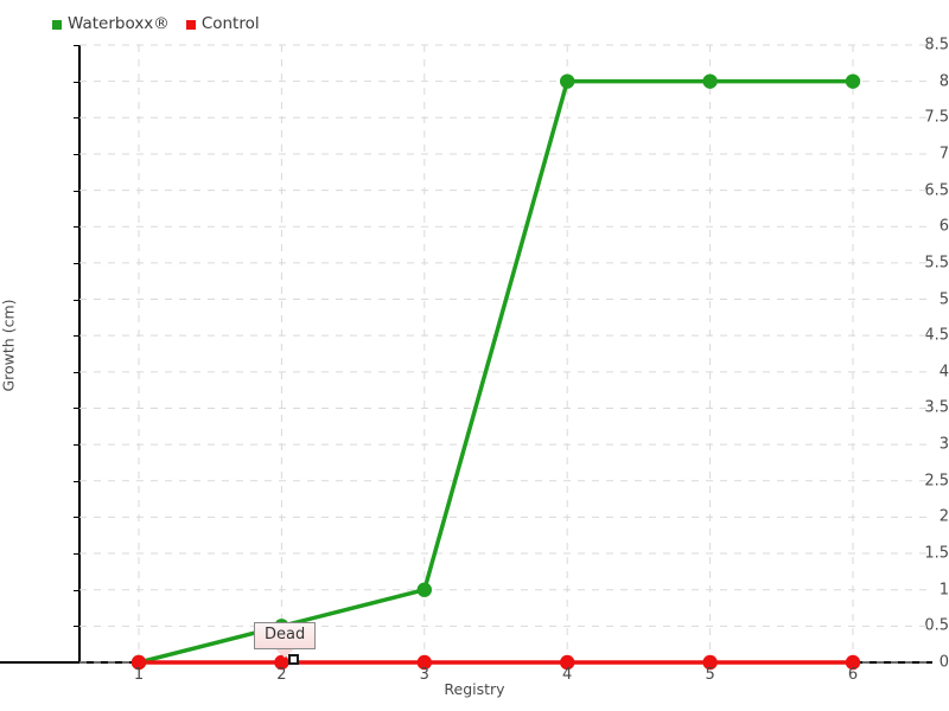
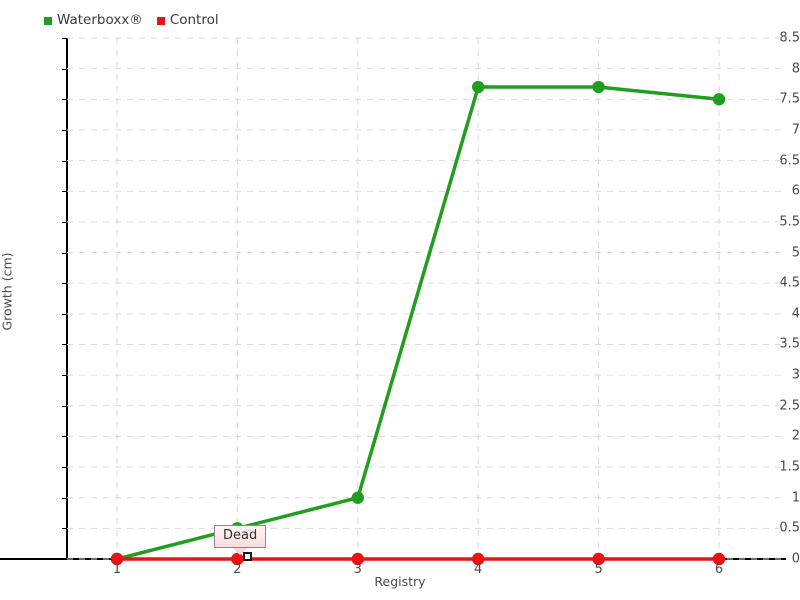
Waterboxx®/4: 8.0 -> 7.7
Waterboxx®/5: 8.0 -> 7.7
Waterboxx®/6: 8.0 -> 7.5
